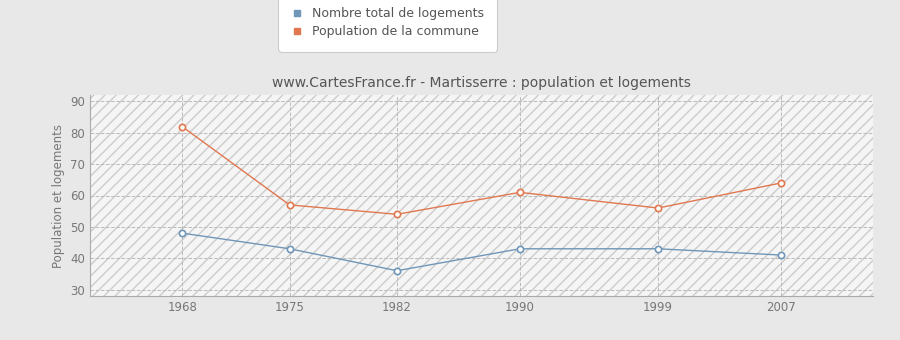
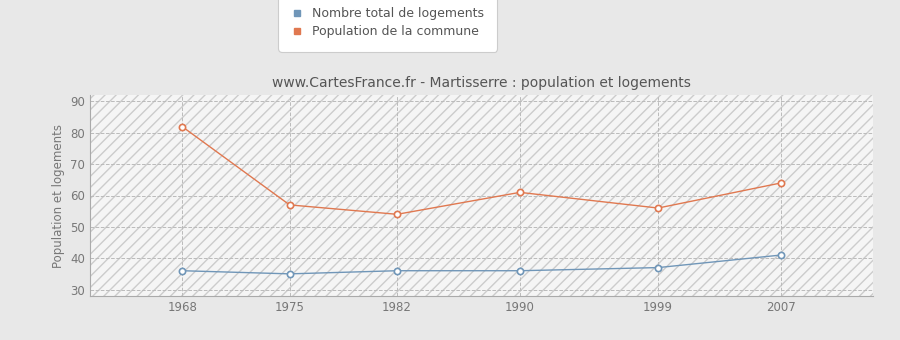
Nombre total de logements/1968: 48 -> 36
Nombre total de logements/1975: 43 -> 35
Nombre total de logements/1990: 43 -> 36
Nombre total de logements/1999: 43 -> 37
